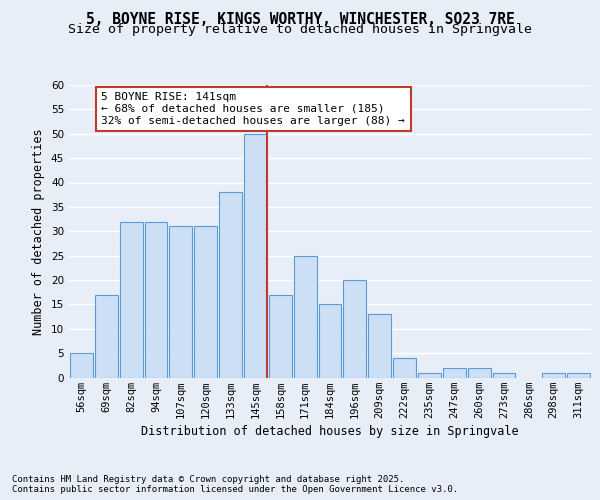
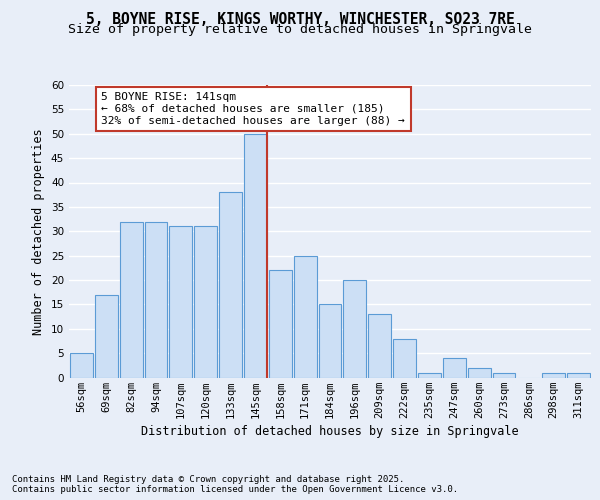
158sqm: 17 -> 22
222sqm: 4 -> 8
247sqm: 2 -> 4
